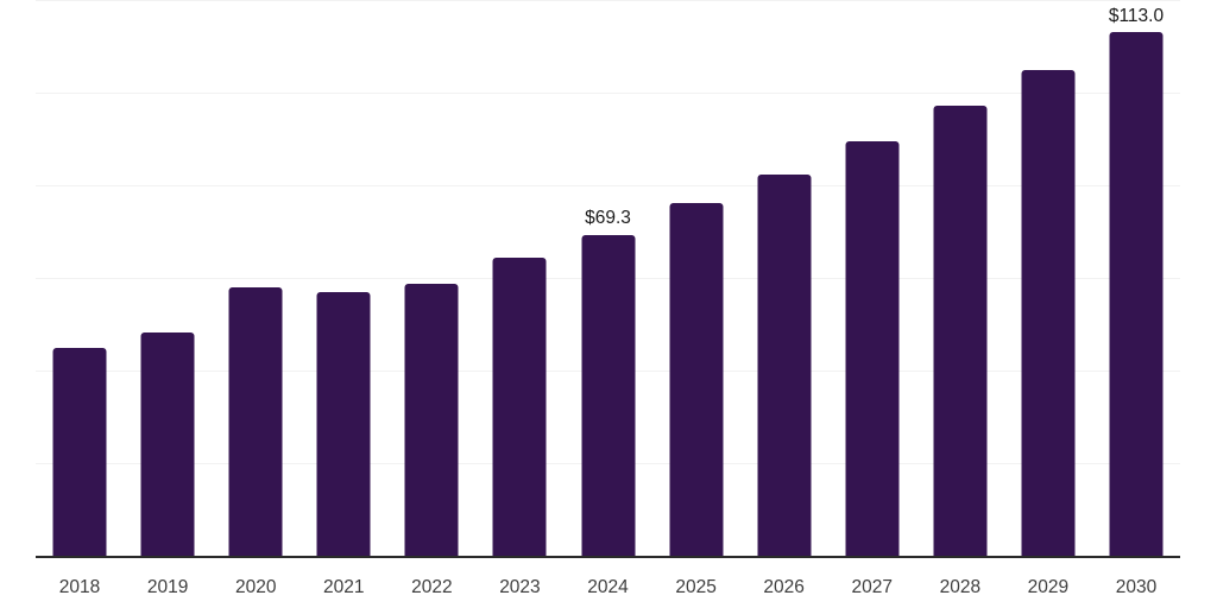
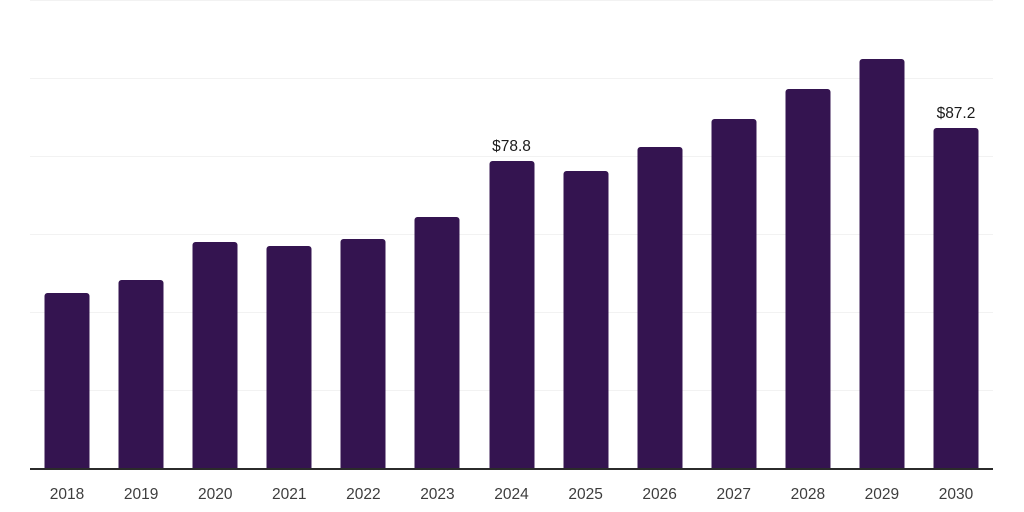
2024: $69.3 -> $78.8
2030: $113.0 -> $87.2
